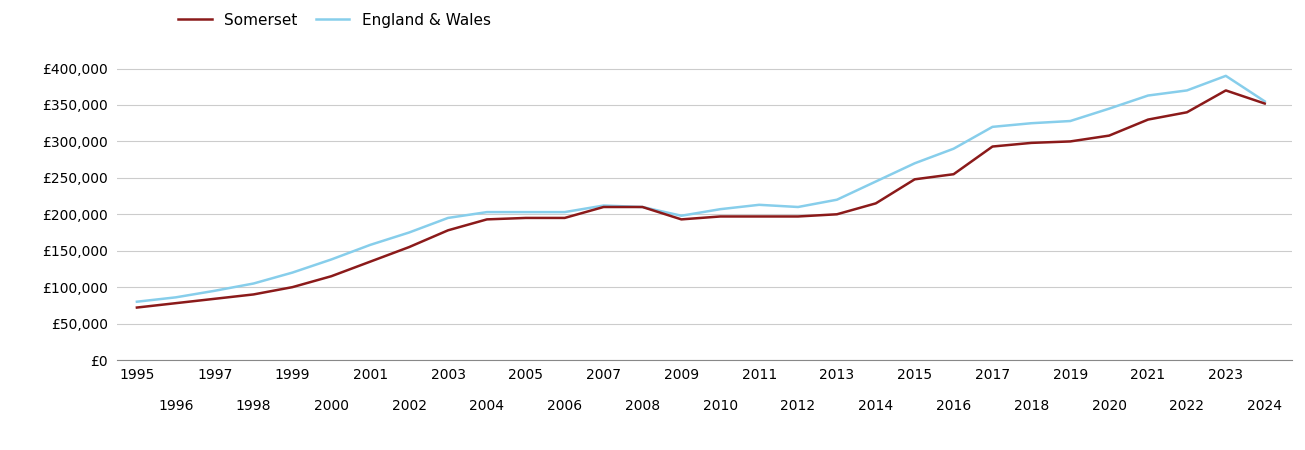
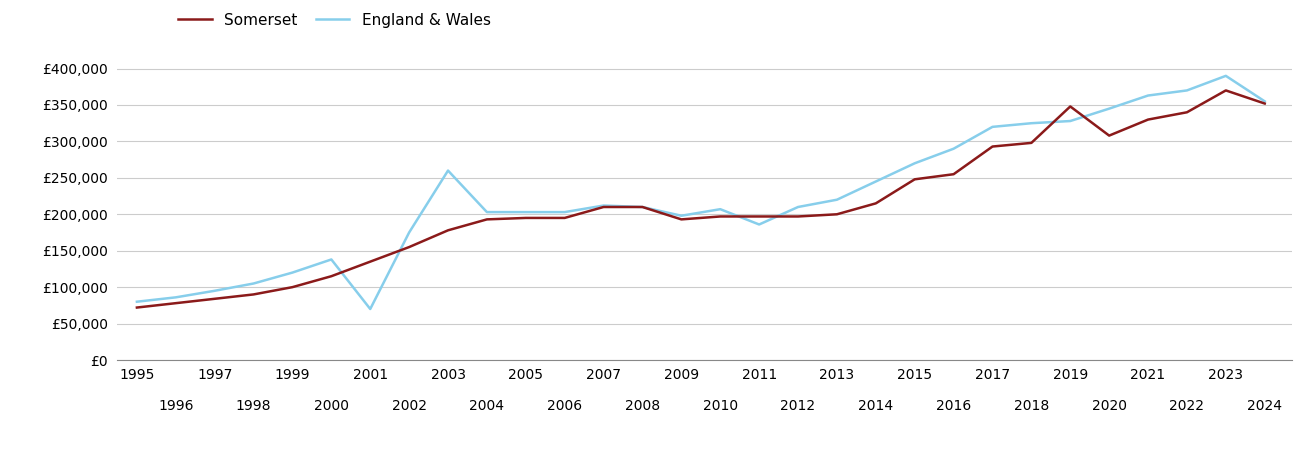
England & Wales/2001: £158,000 -> £70,000
England & Wales/2003: £195,000 -> £260,000
England & Wales/2011: £213,000 -> £186,000
Somerset/2019: £300,000 -> £348,000
